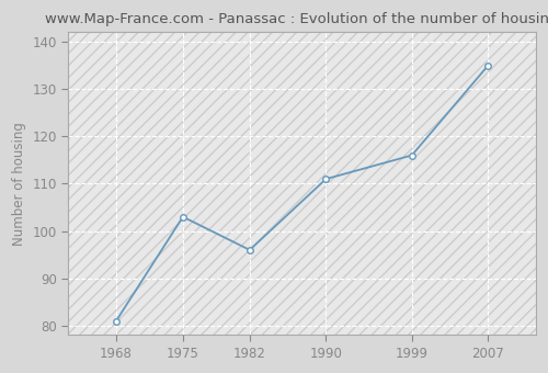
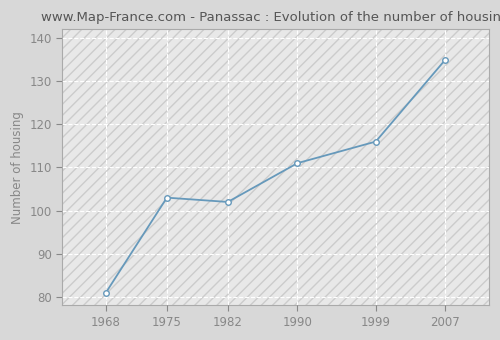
1982: 96 -> 102
